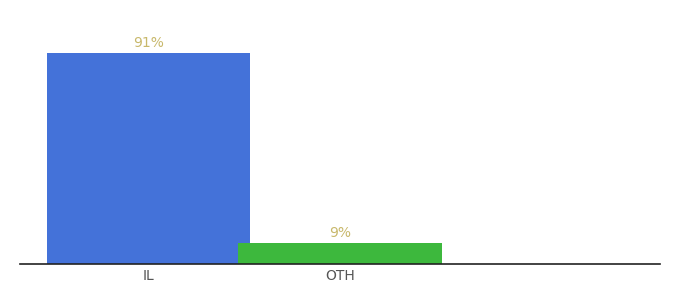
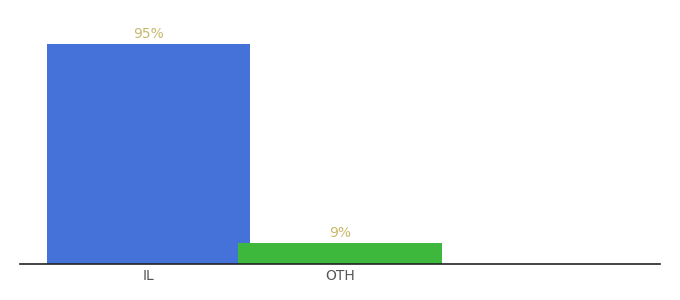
IL: 91% -> 95%
